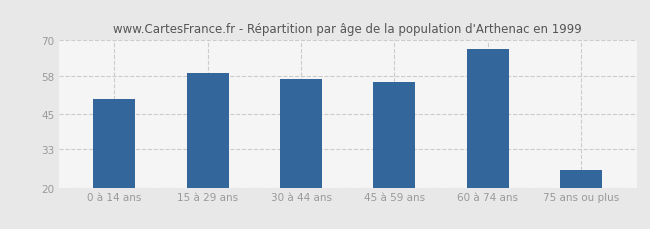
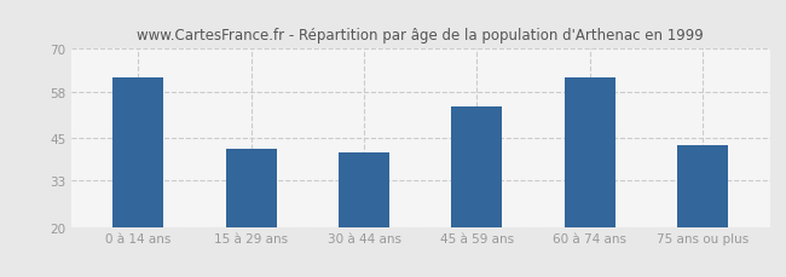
0 à 14 ans: 50 -> 62
15 à 29 ans: 59 -> 42
30 à 44 ans: 57 -> 41
45 à 59 ans: 56 -> 54
60 à 74 ans: 67 -> 62
75 ans ou plus: 26 -> 43
